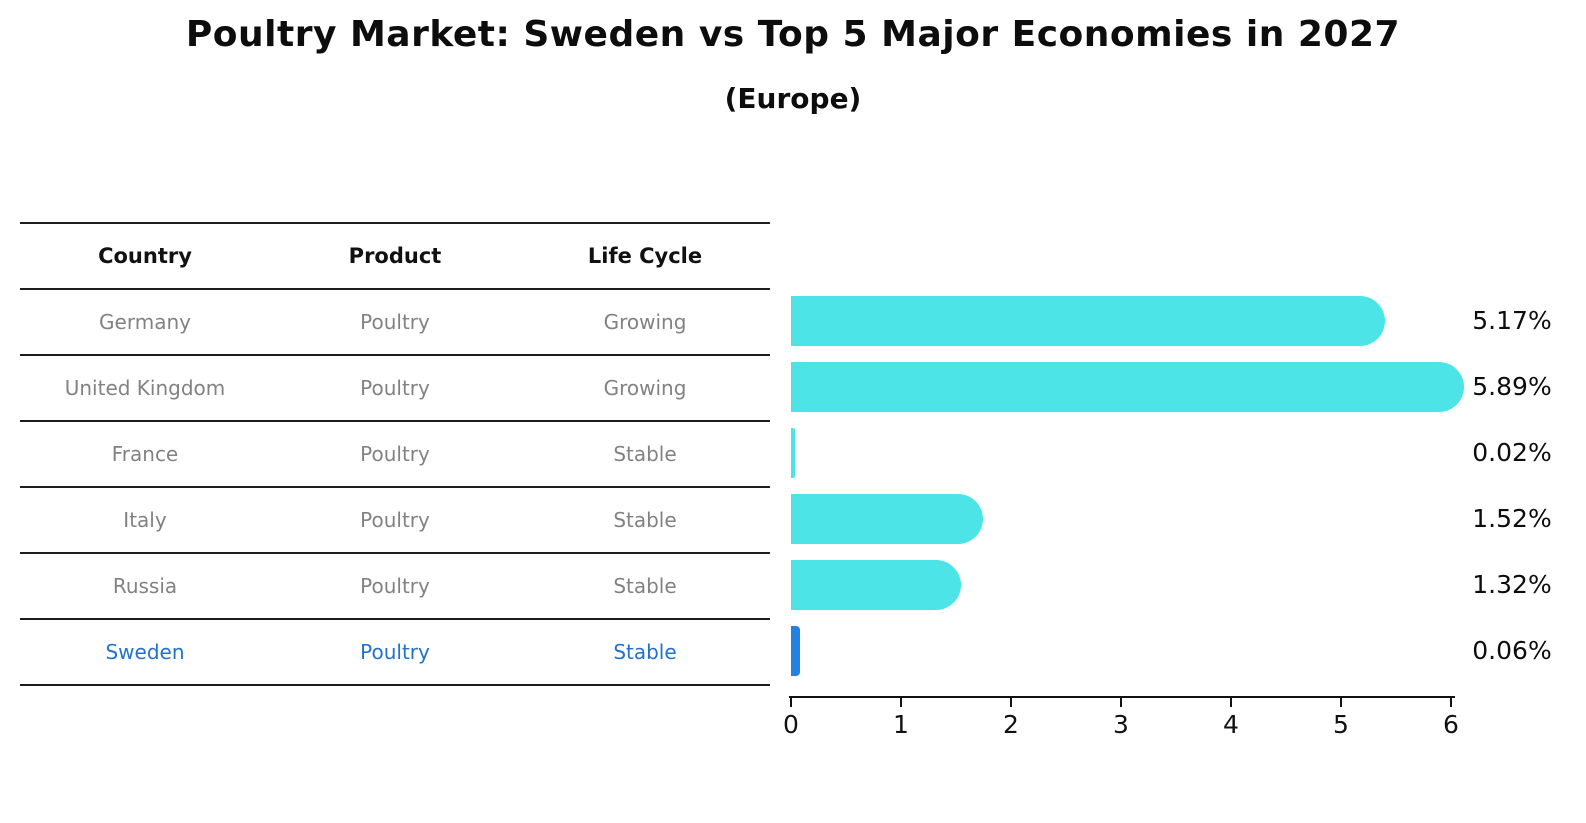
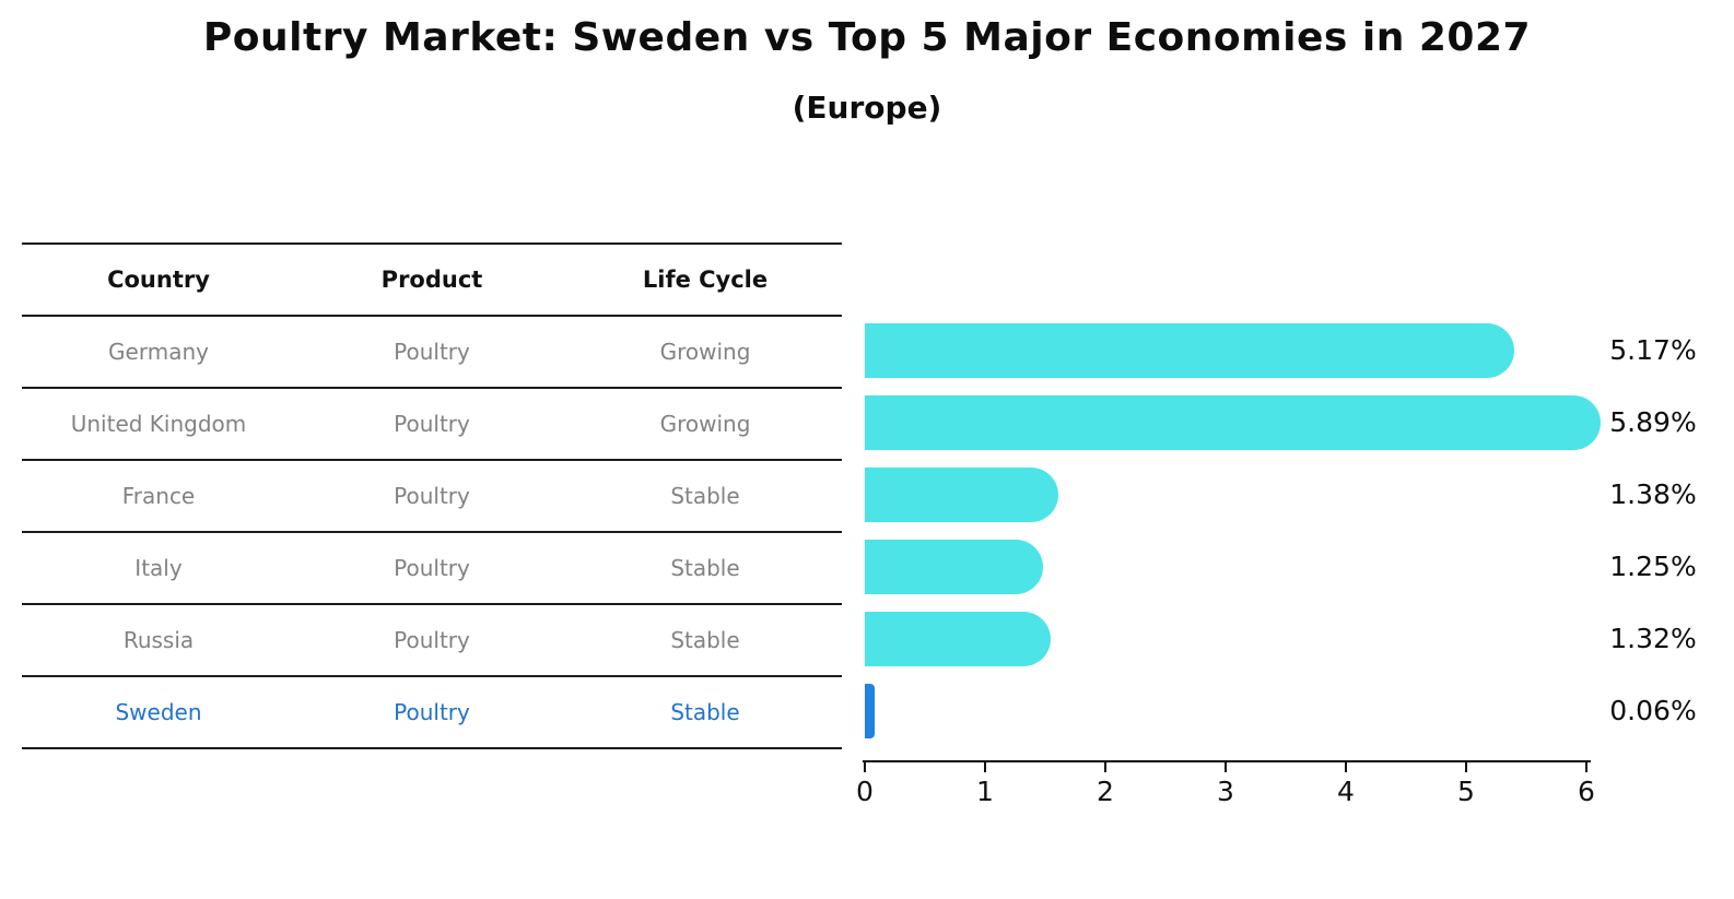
France: 0.02% -> 1.38%
Italy: 1.52% -> 1.25%
